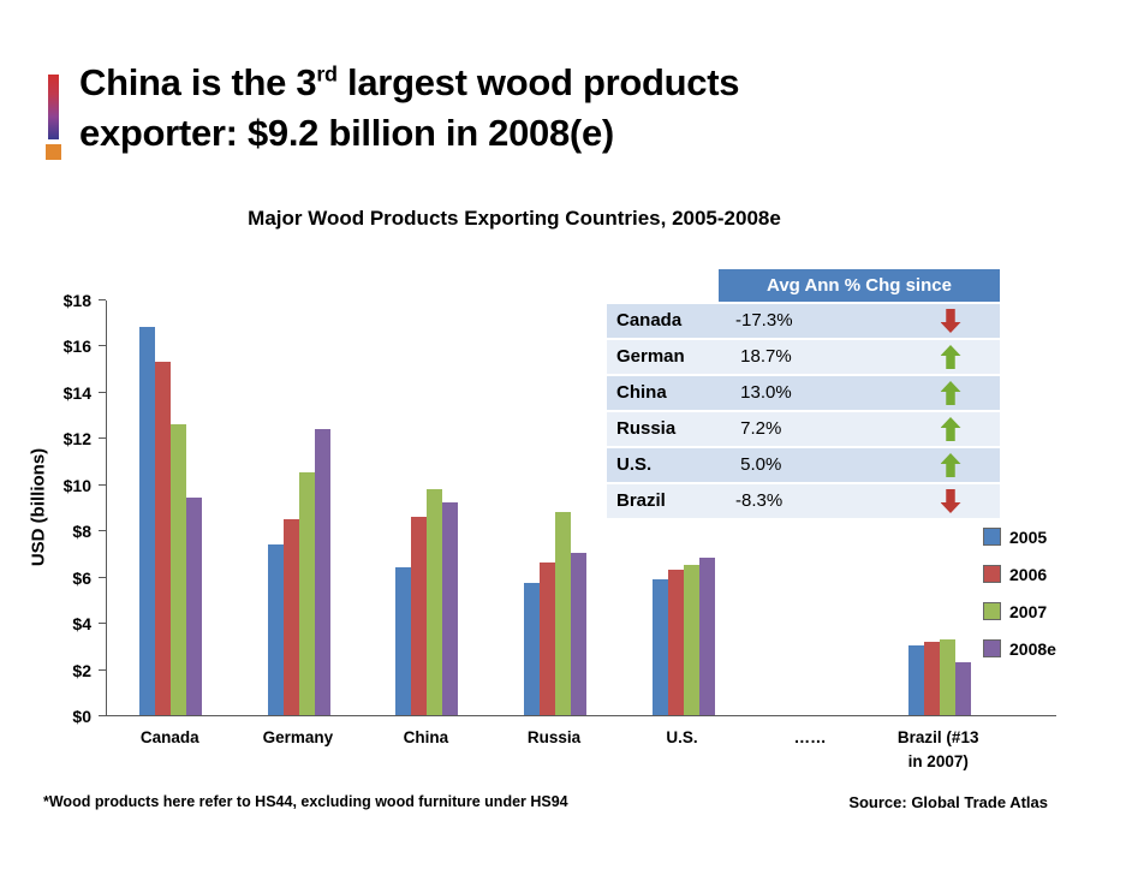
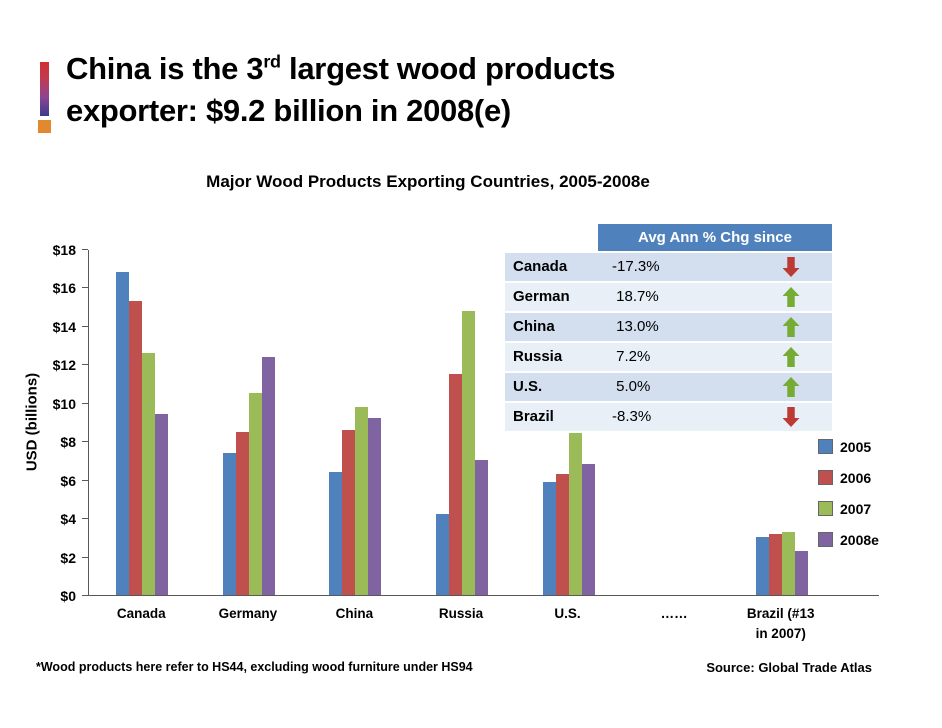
2005/Russia: $5.7 -> $4.2
2006/Russia: $6.6 -> $11.5
2007/Russia: $8.8 -> $14.8
2007/U.S.: $6.5 -> $11.1
